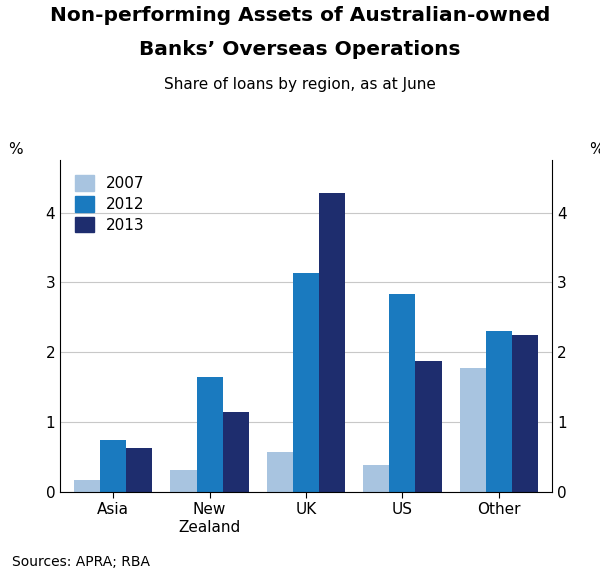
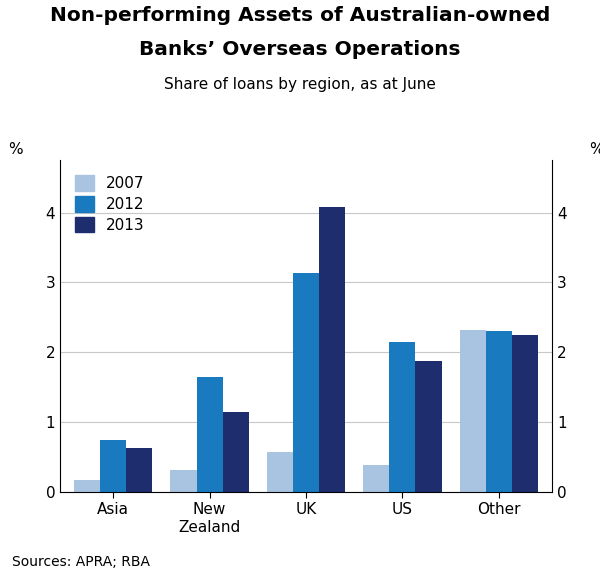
2013/UK: 4.28 -> 4.08
2012/US: 2.84 -> 2.14
2007/Other: 1.77 -> 2.32
